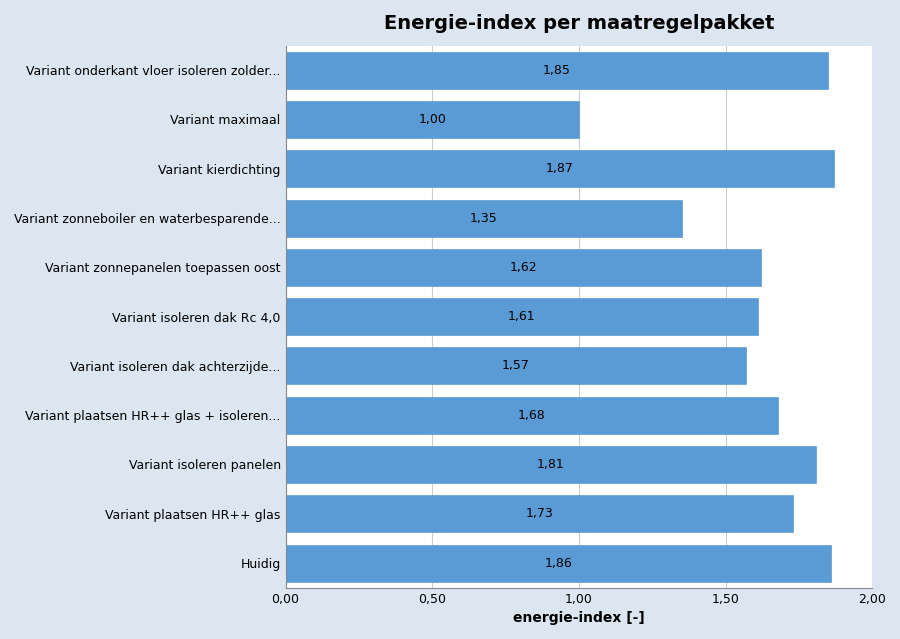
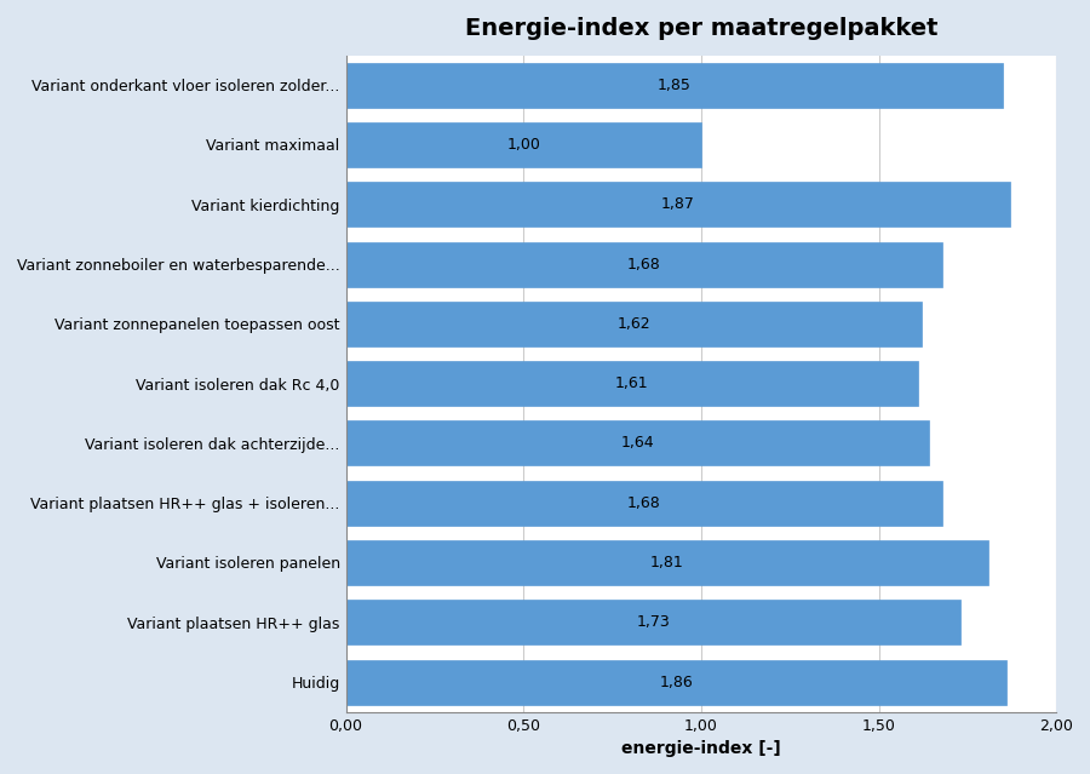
Variant zonneboiler en waterbesparende...: 1,35 -> 1,68
Variant isoleren dak achterzijde...: 1,57 -> 1,64
